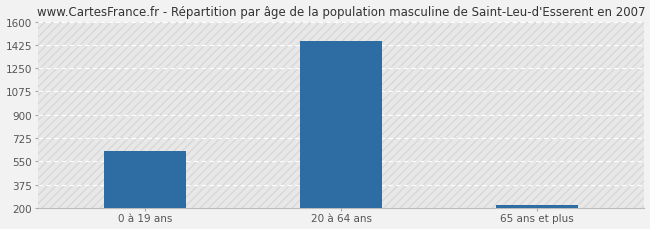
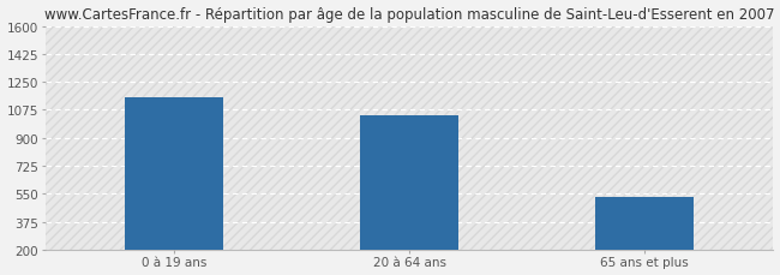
0 à 19 ans: 620 -> 1150
20 à 64 ans: 1450 -> 1040
65 ans et plus: 220 -> 530
